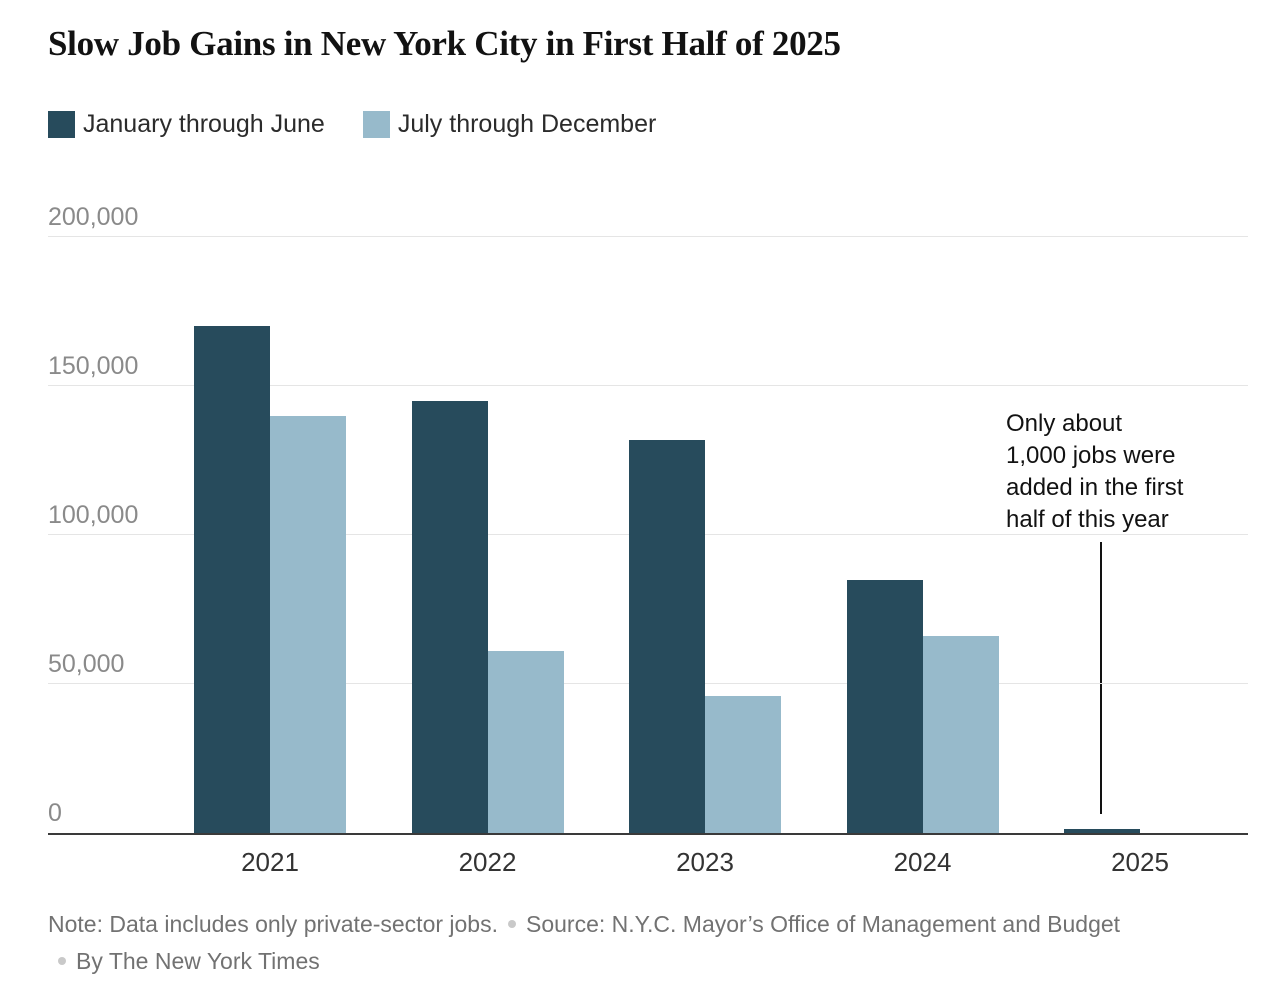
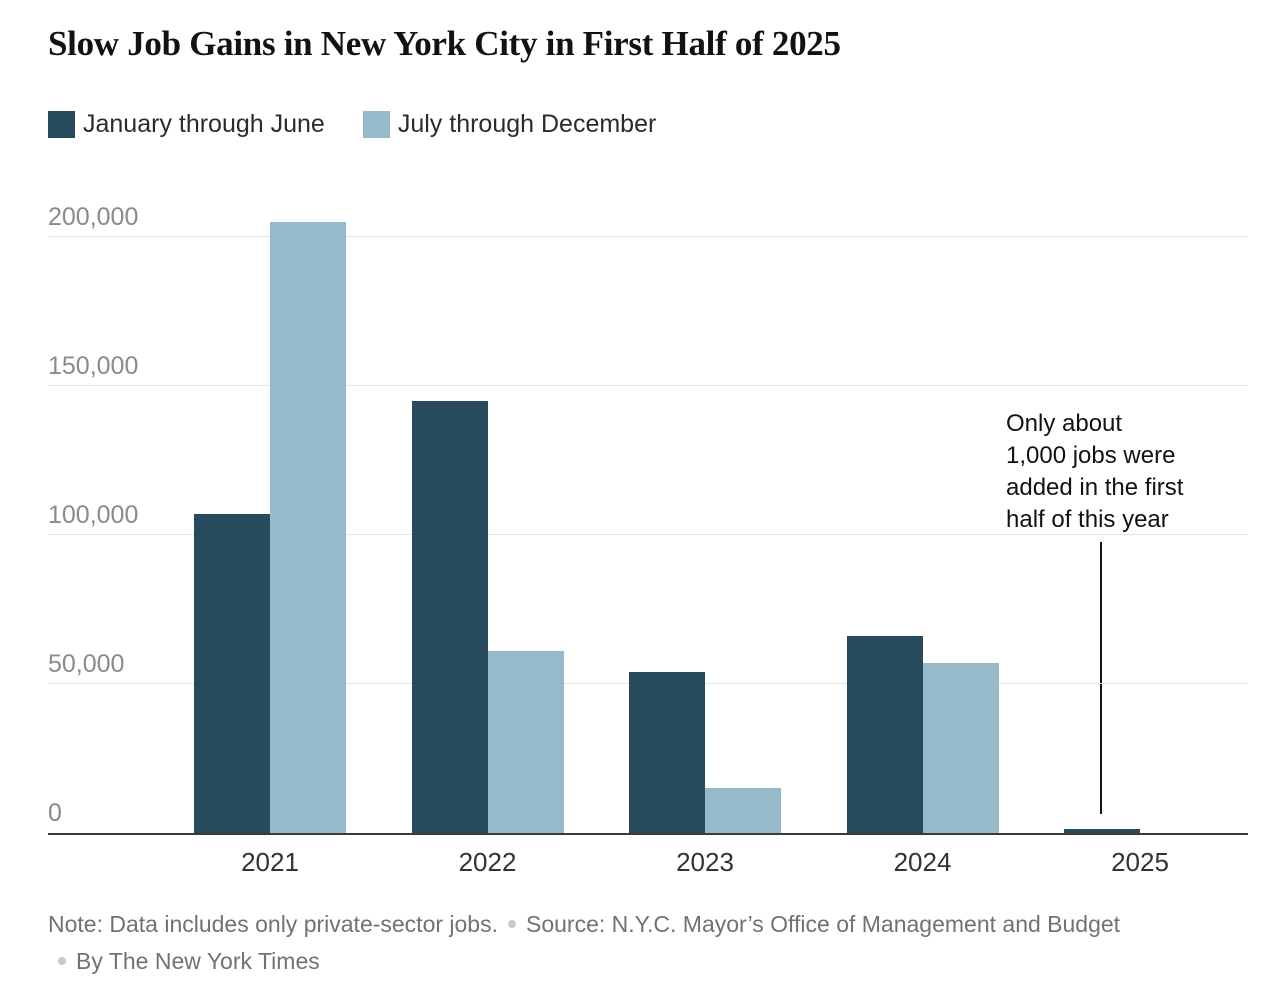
January through June/2021: 170000 -> 107000
July through December/2021: 140000 -> 205000
January through June/2023: 132000 -> 54000
July through December/2023: 46000 -> 15000
January through June/2024: 85000 -> 66000
July through December/2024: 66000 -> 57000
